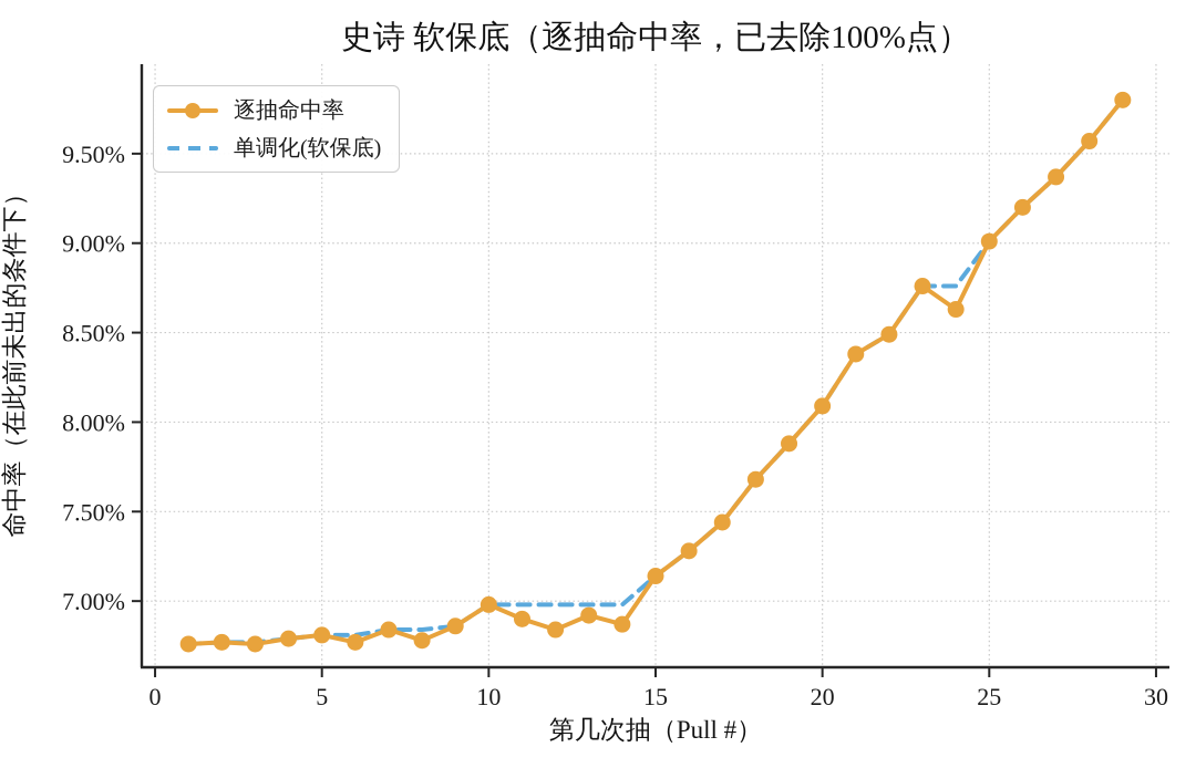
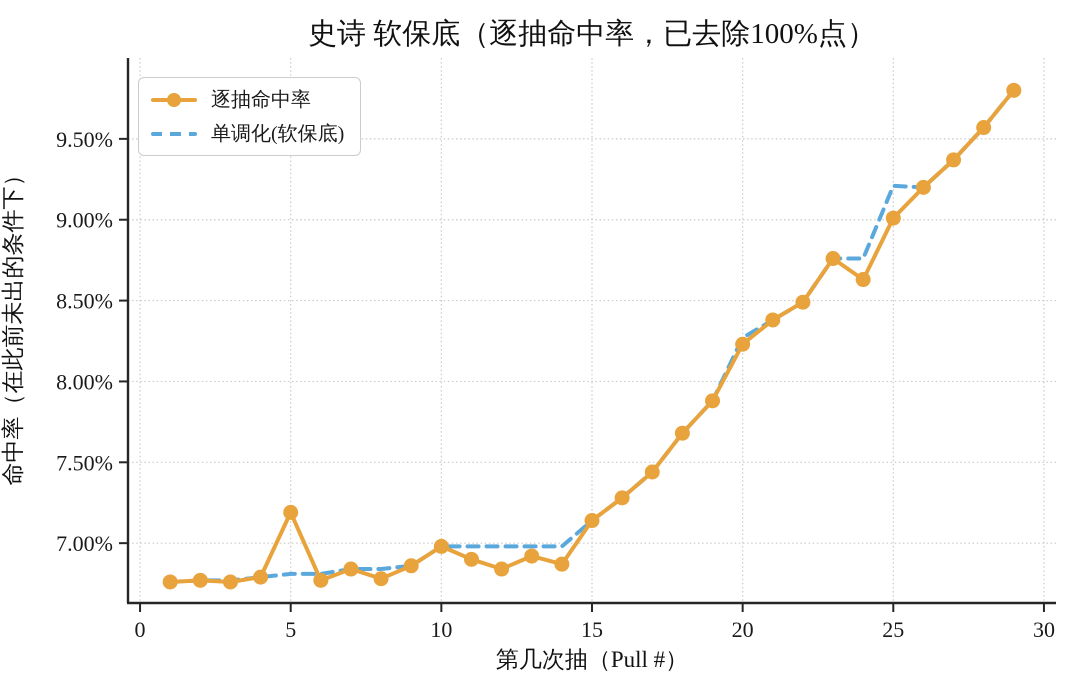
逐抽命中率/5: 6.81% -> 7.19%
逐抽命中率/20: 8.09% -> 8.23%
单调化(软保底)/20: 8.09% -> 8.27%
单调化(软保底)/25: 9.01% -> 9.21%
